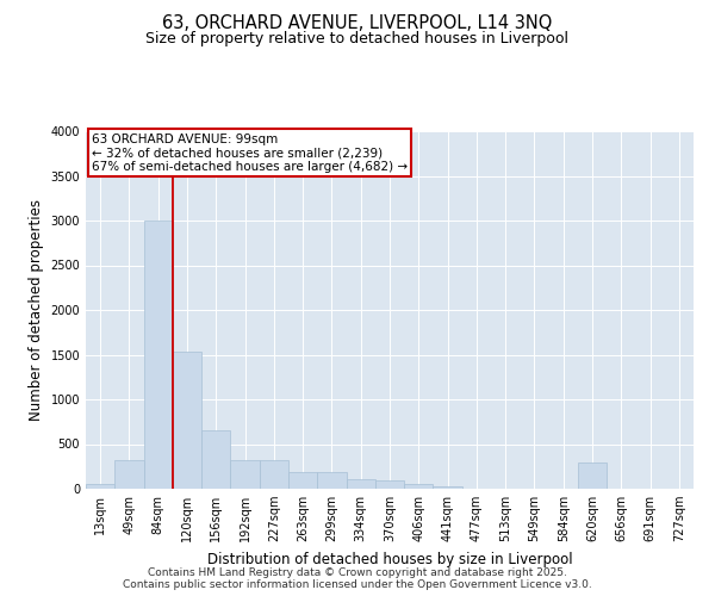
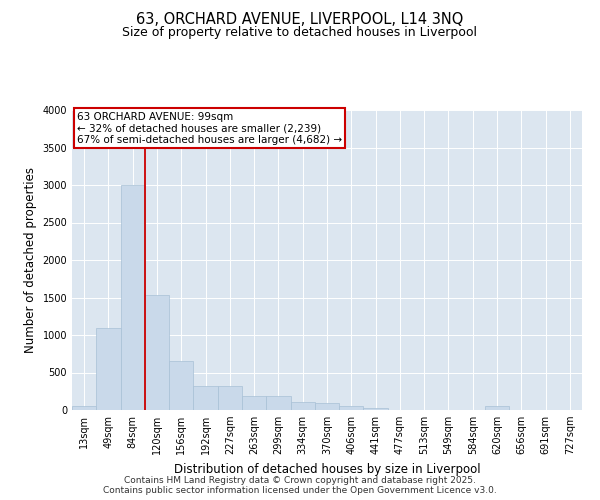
49sqm: 320 -> 1100
620sqm: 300 -> 50
